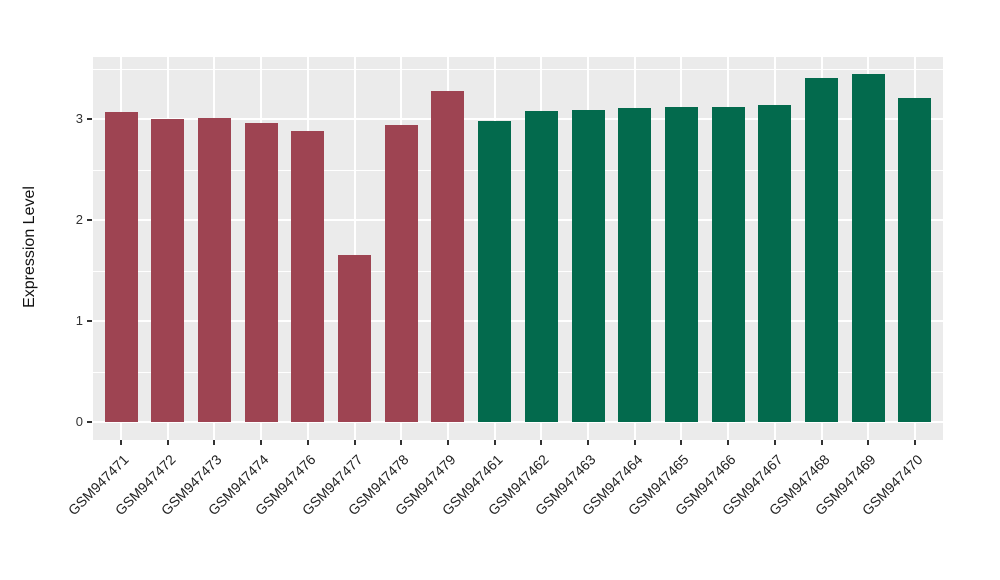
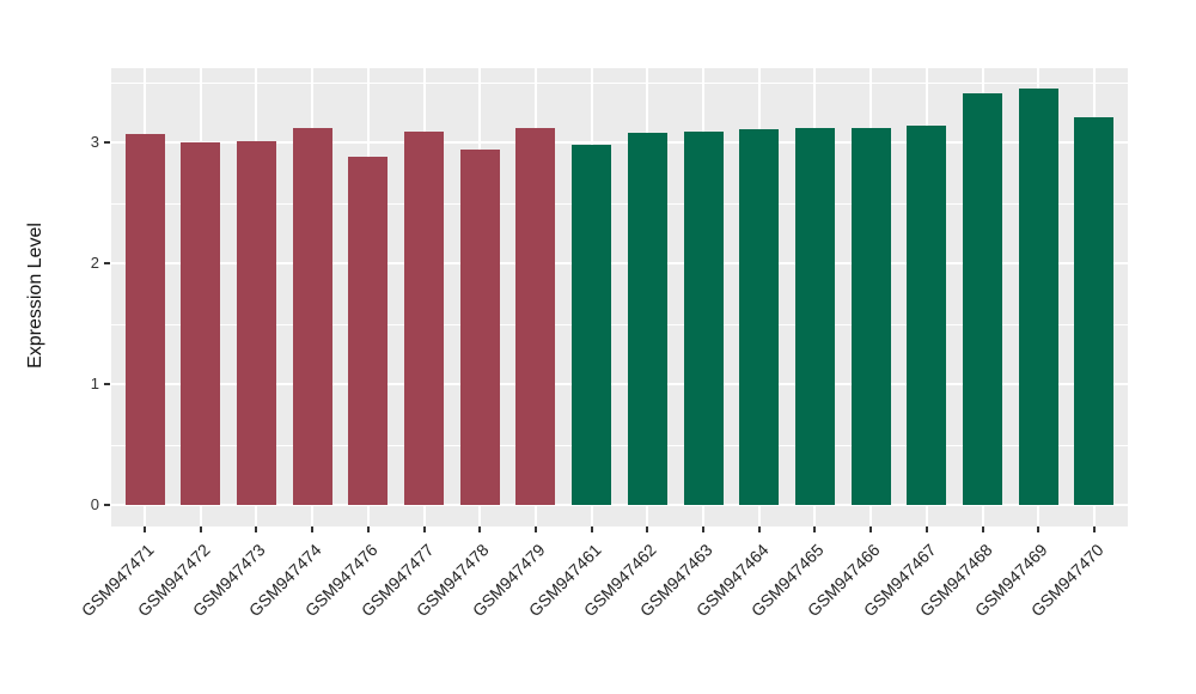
GSM947474: 2.96 -> 3.12
GSM947477: 1.65 -> 3.09
GSM947479: 3.28 -> 3.12
